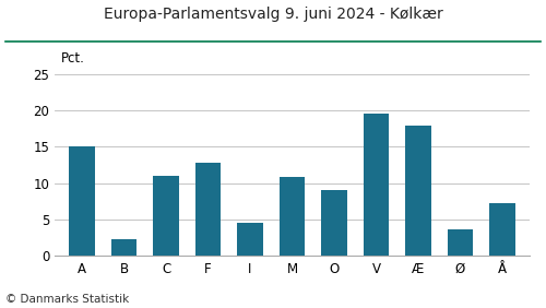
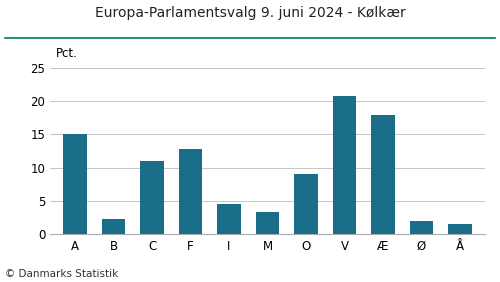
M: 10.8 -> 3.3
V: 19.6 -> 20.7
Ø: 3.6 -> 2.0
Å: 7.2 -> 1.5
